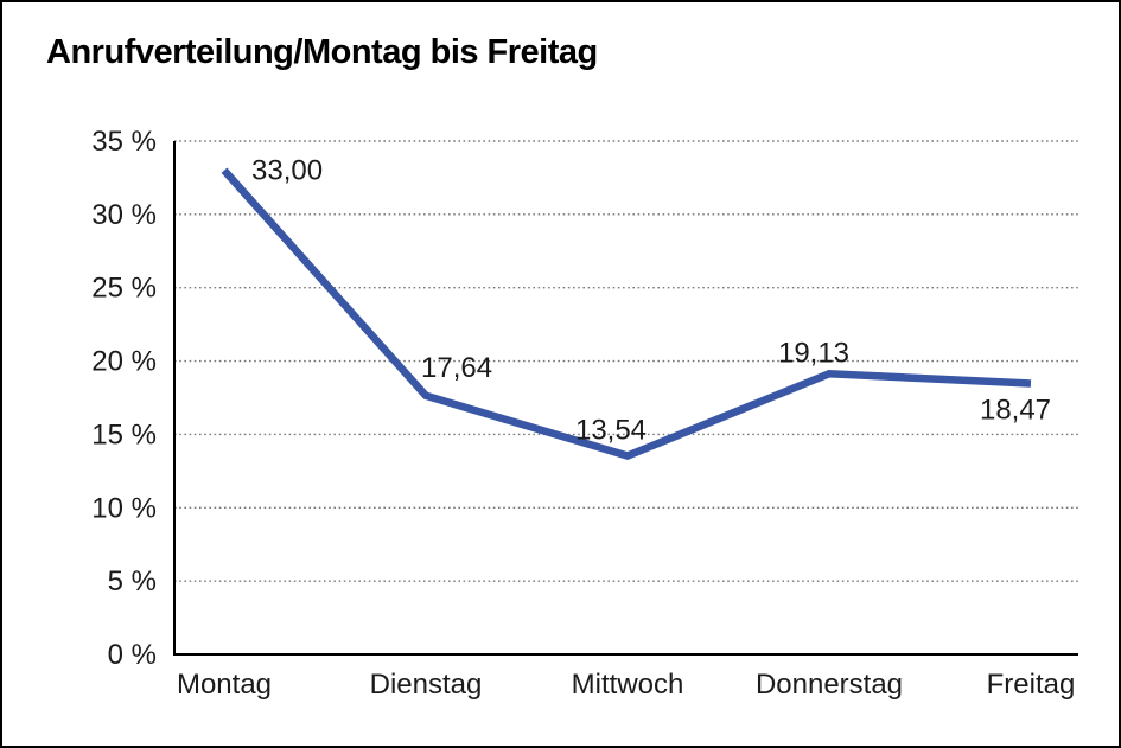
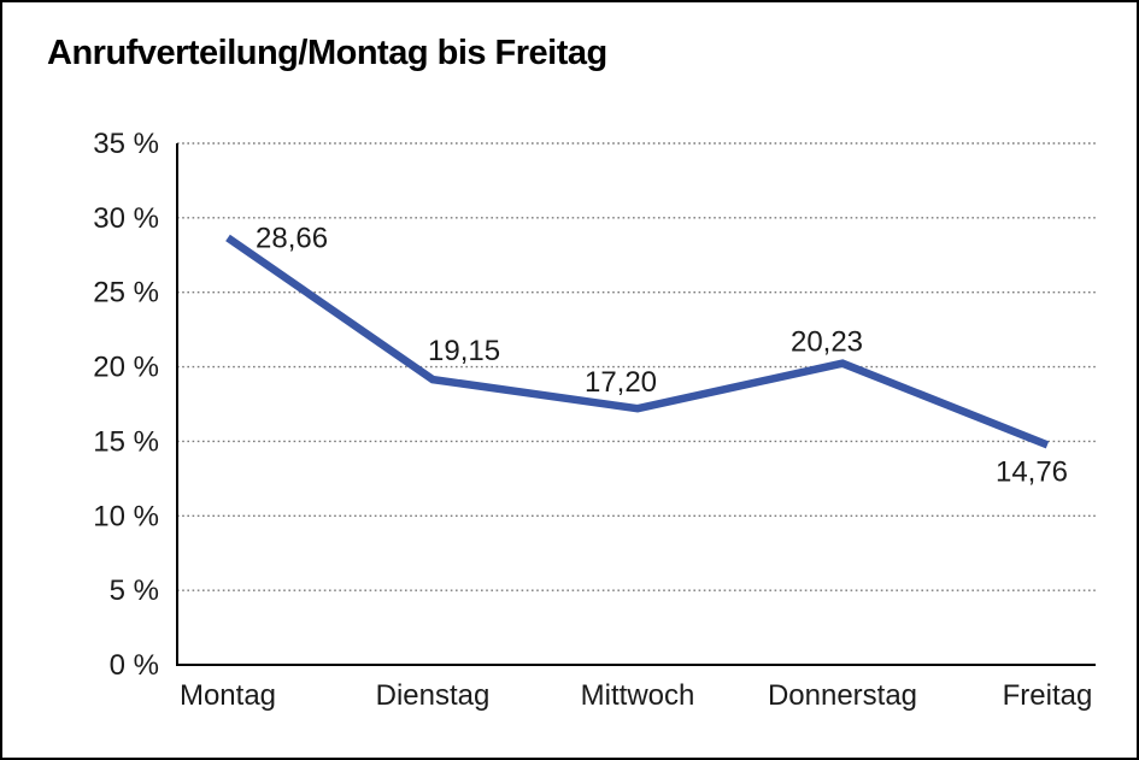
Montag: 33,00 -> 28,66
Dienstag: 17,64 -> 19,15
Mittwoch: 13,54 -> 17,20
Donnerstag: 19,13 -> 20,23
Freitag: 18,47 -> 14,76
